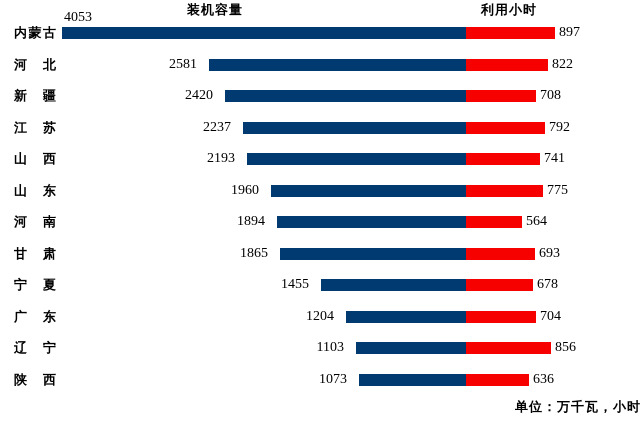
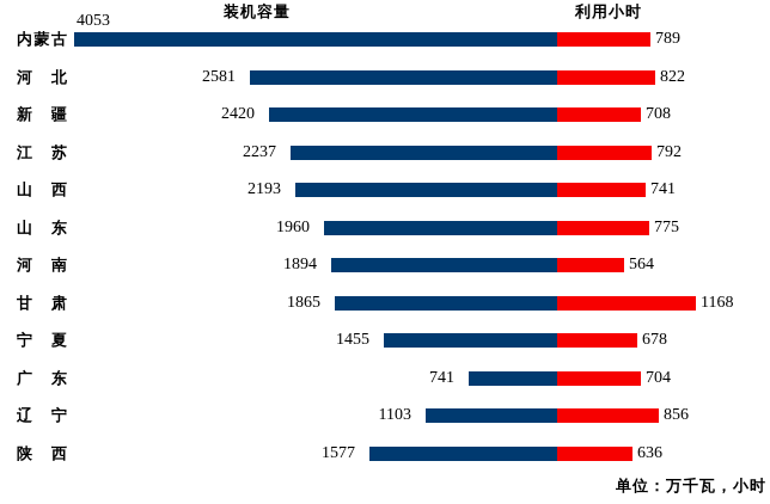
利用小时/内蒙古: 897 -> 789
利用小时/甘肃: 693 -> 1168
装机容量/广东: 1204 -> 741
装机容量/陕西: 1073 -> 1577
